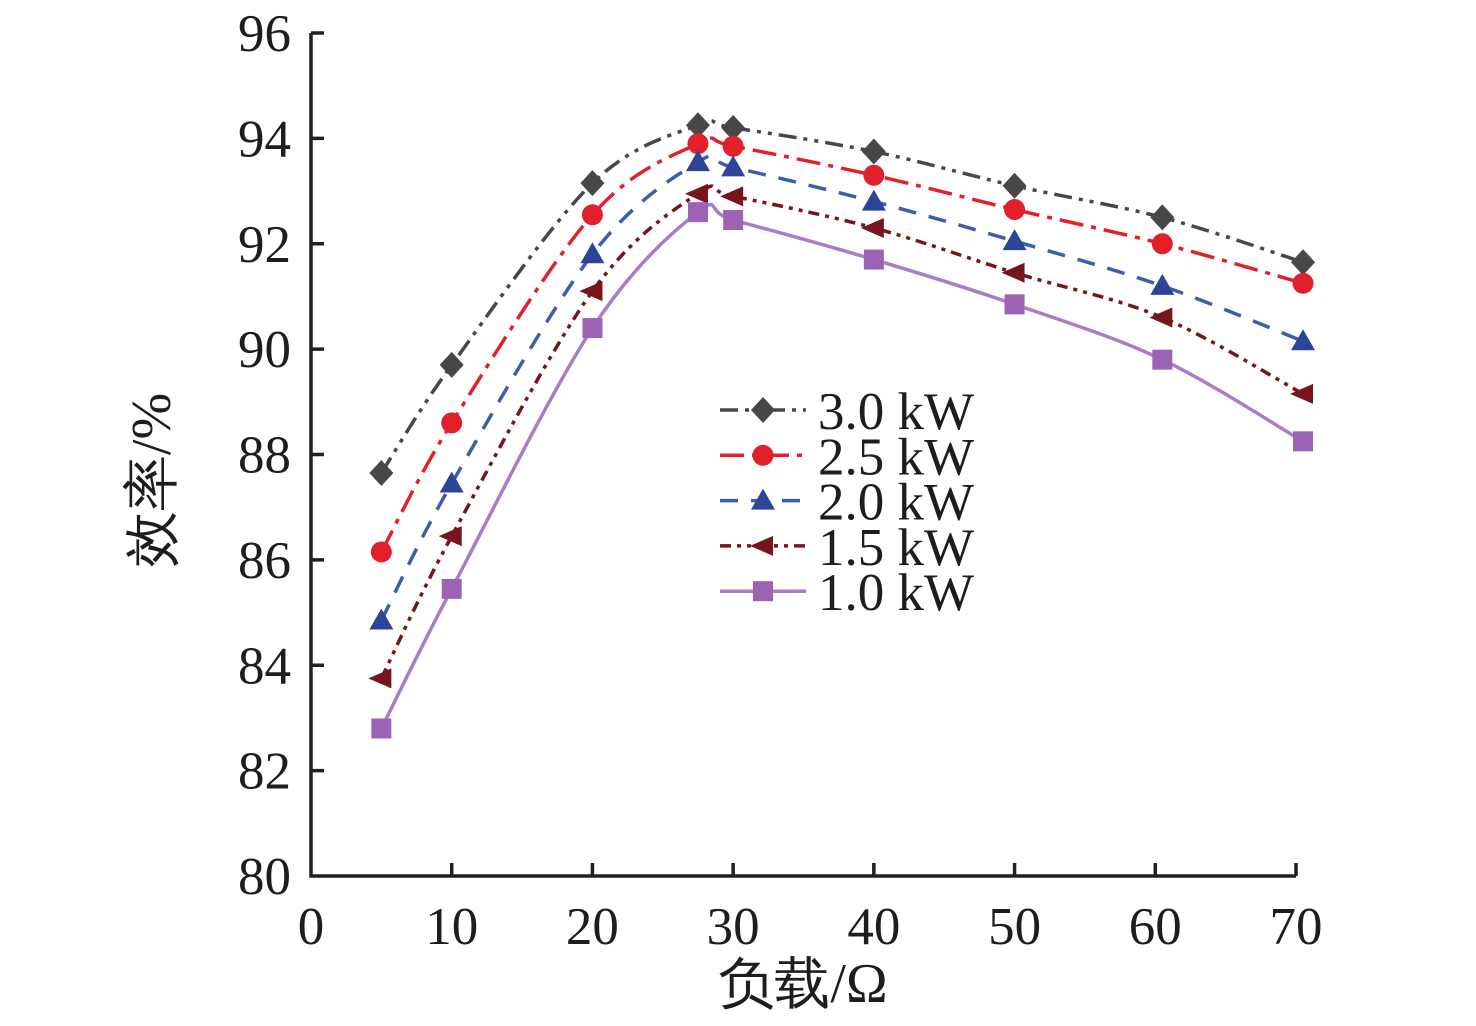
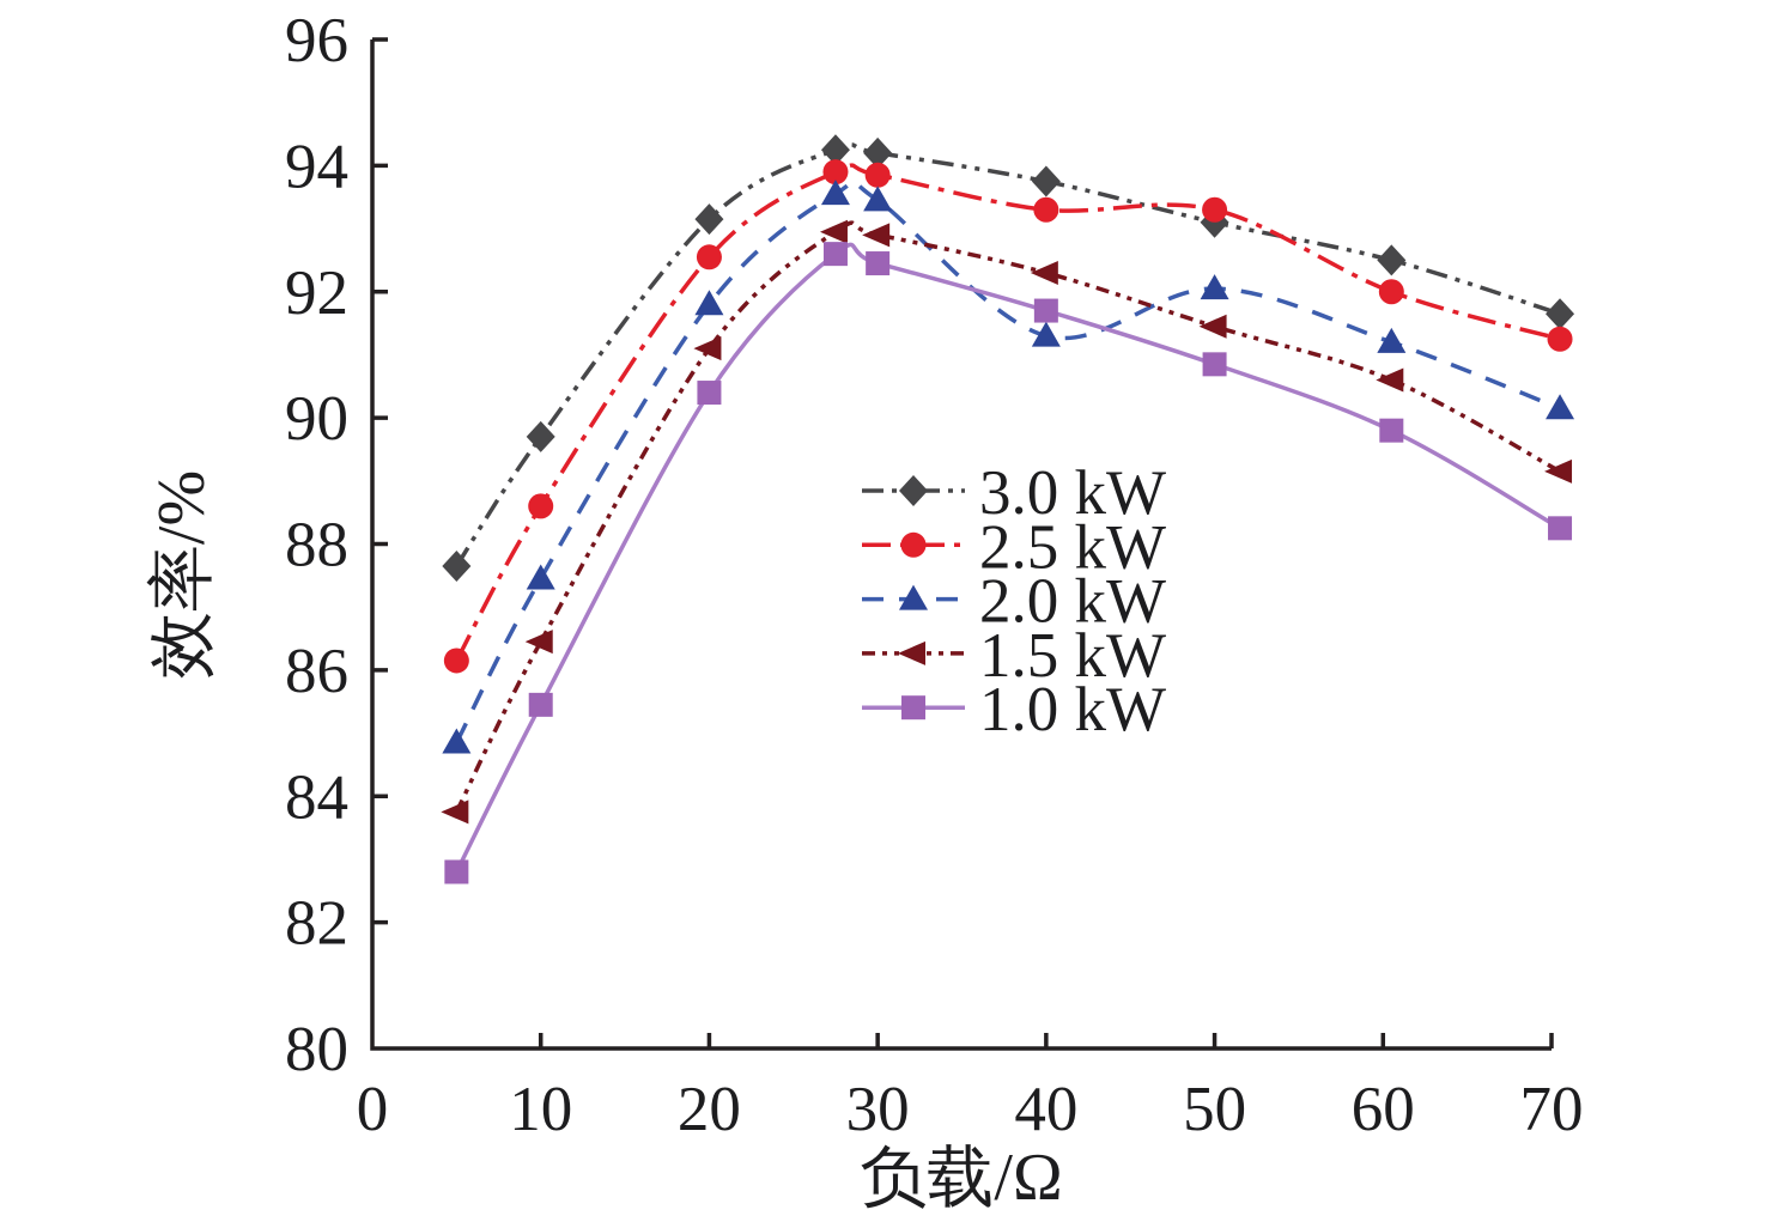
2.0 kW/40: 92.8 -> 91.3
2.5 kW/50: 92.7 -> 93.3
